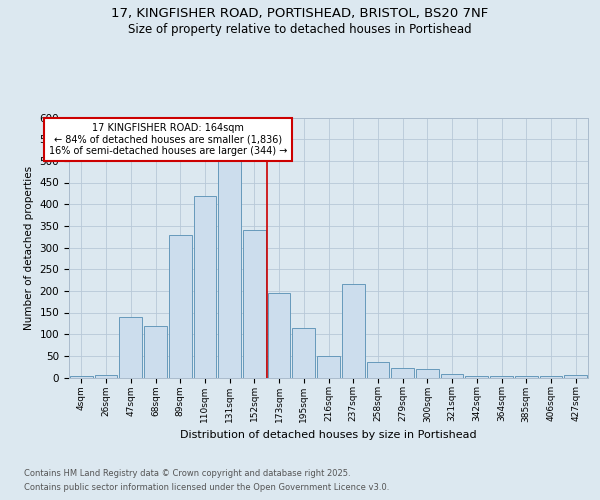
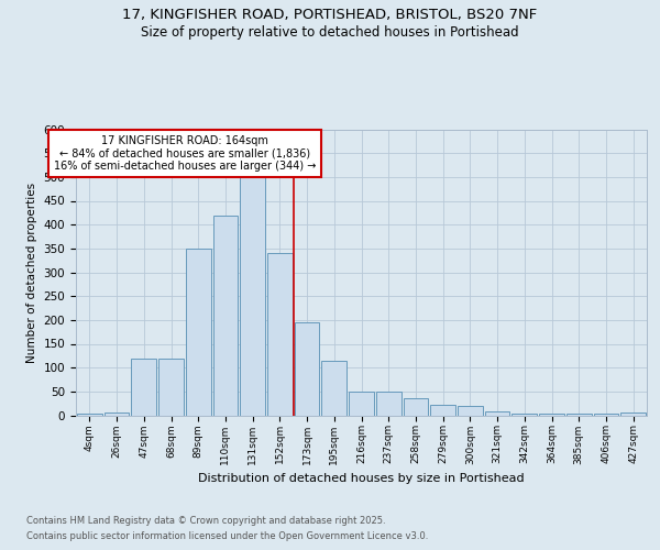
47sqm: 140 -> 120
89sqm: 330 -> 350
237sqm: 215 -> 50
